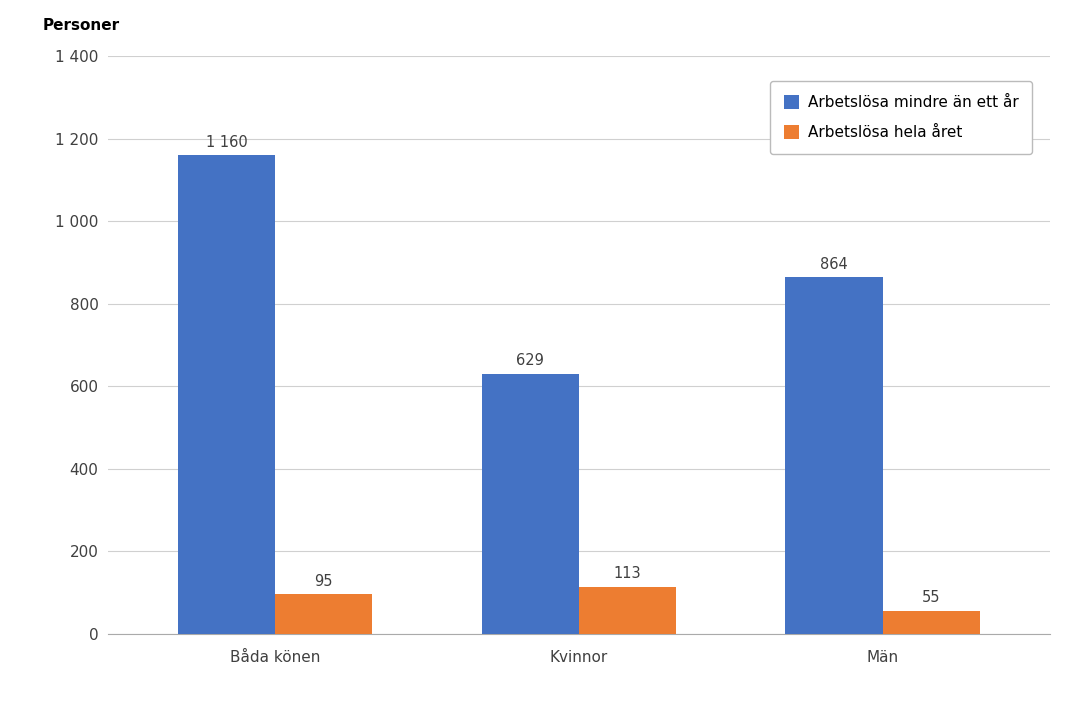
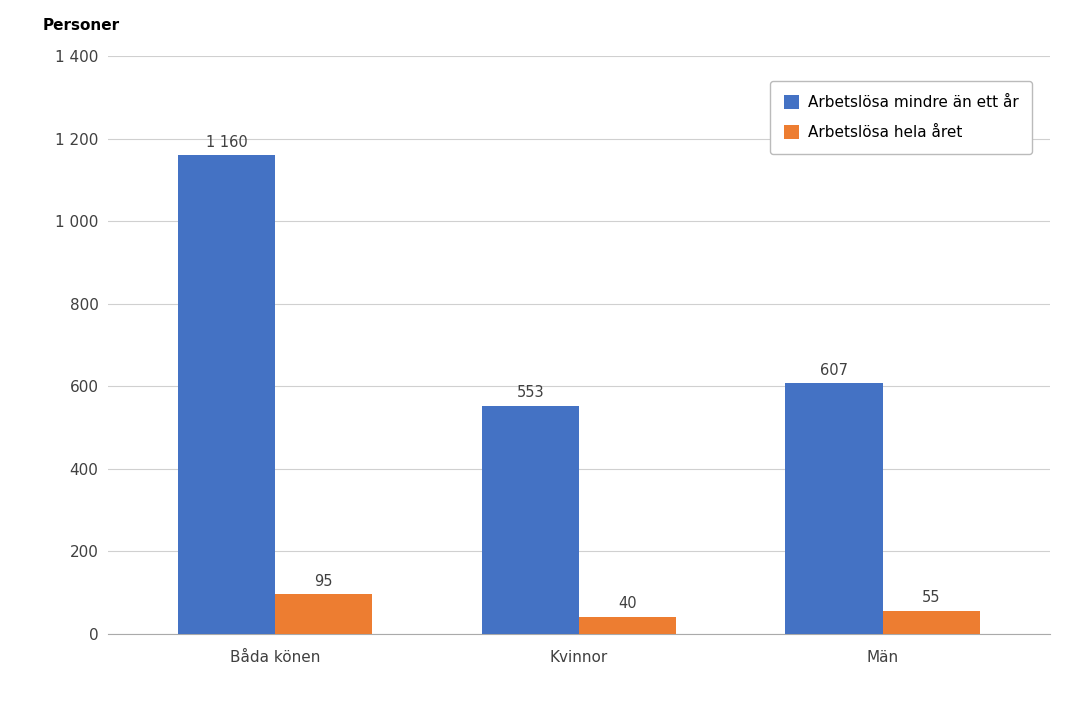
Arbetslösa mindre än ett år/Kvinnor: 629 -> 553
Arbetslösa hela året/Kvinnor: 113 -> 40
Arbetslösa mindre än ett år/Män: 864 -> 607
